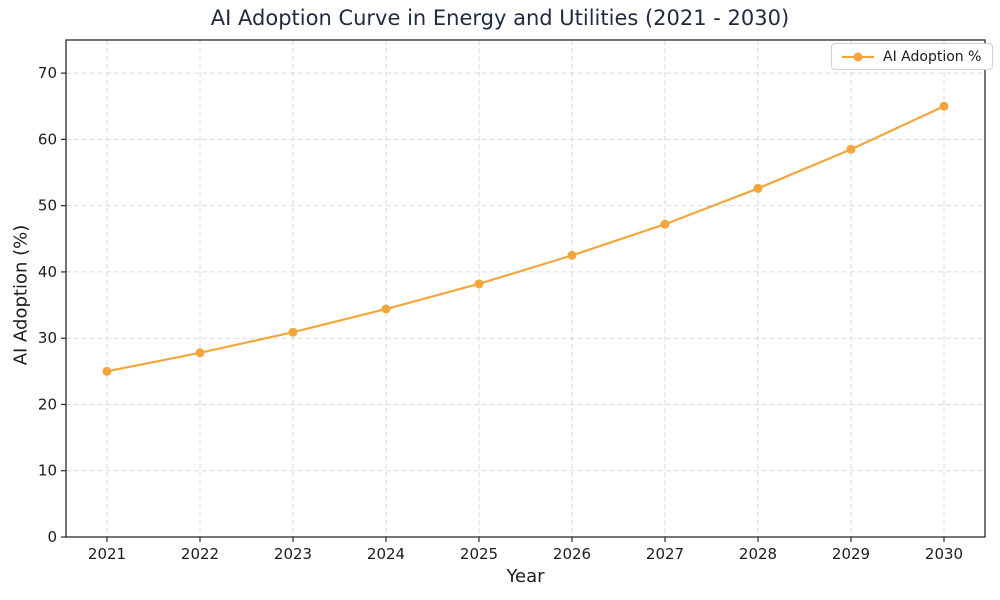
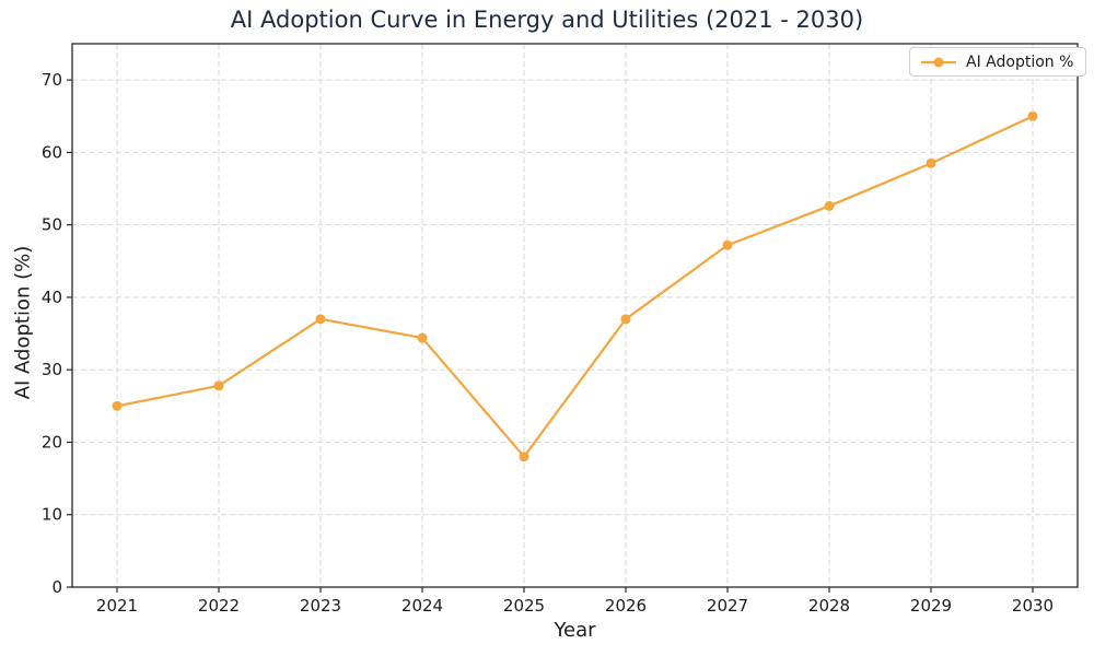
2023: 31 -> 37
2025: 38 -> 18
2026: 42 -> 37
